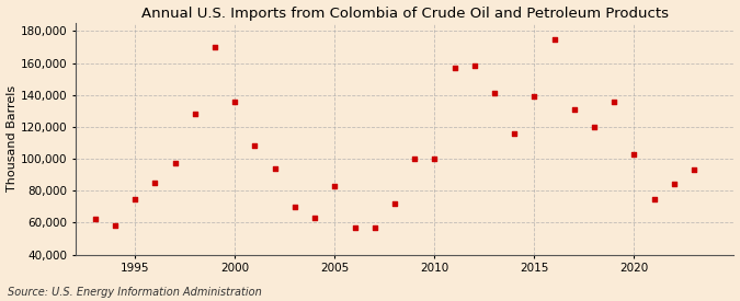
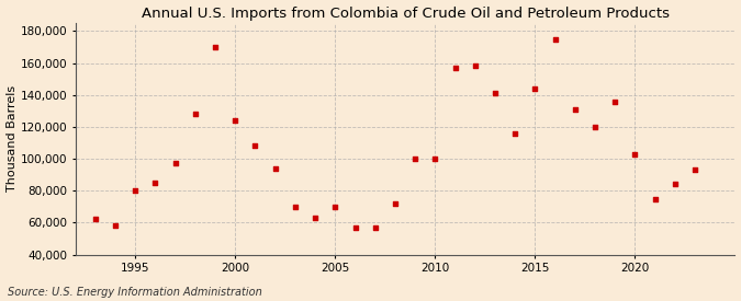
1995: 75,000 -> 80,000
2000: 136,000 -> 124,000
2005: 83,000 -> 70,000
2015: 139,000 -> 144,000
